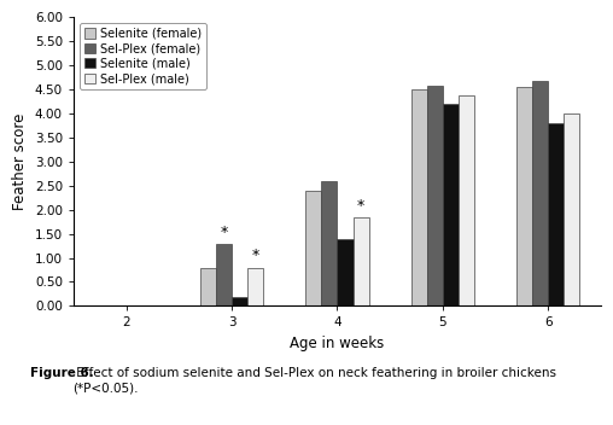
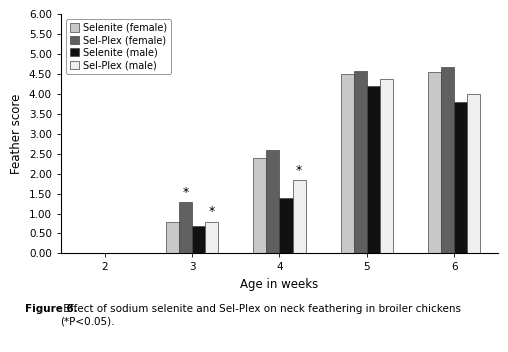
Selenite (male)/3: 0.18 -> 0.70
